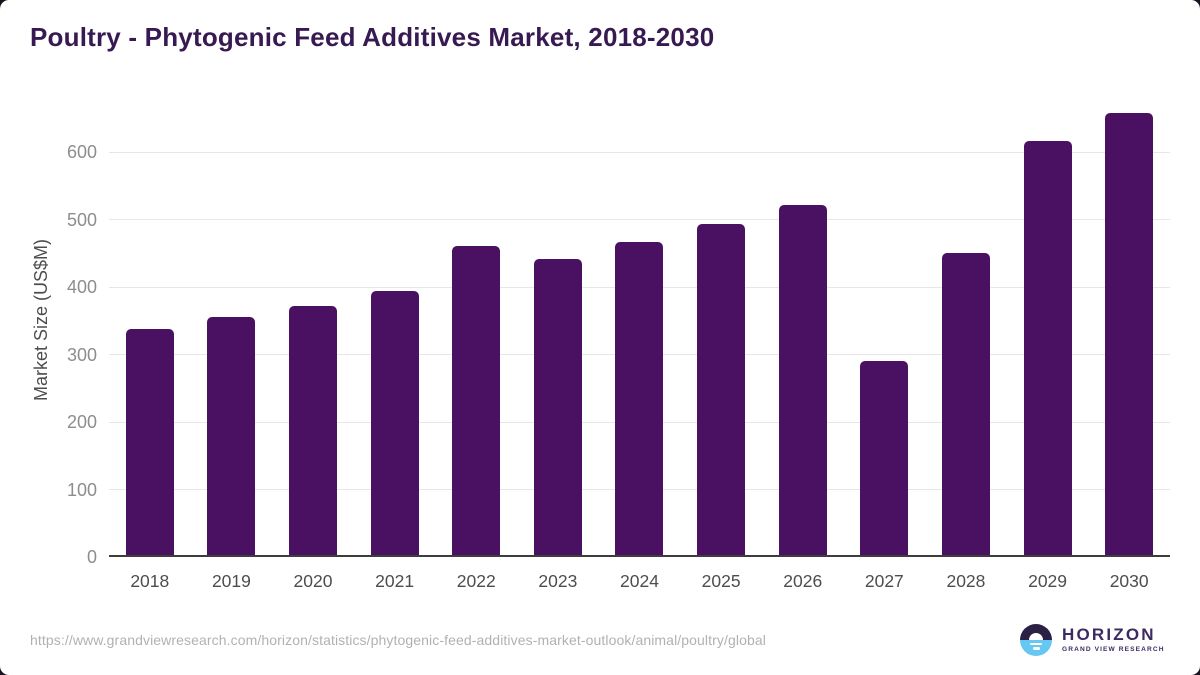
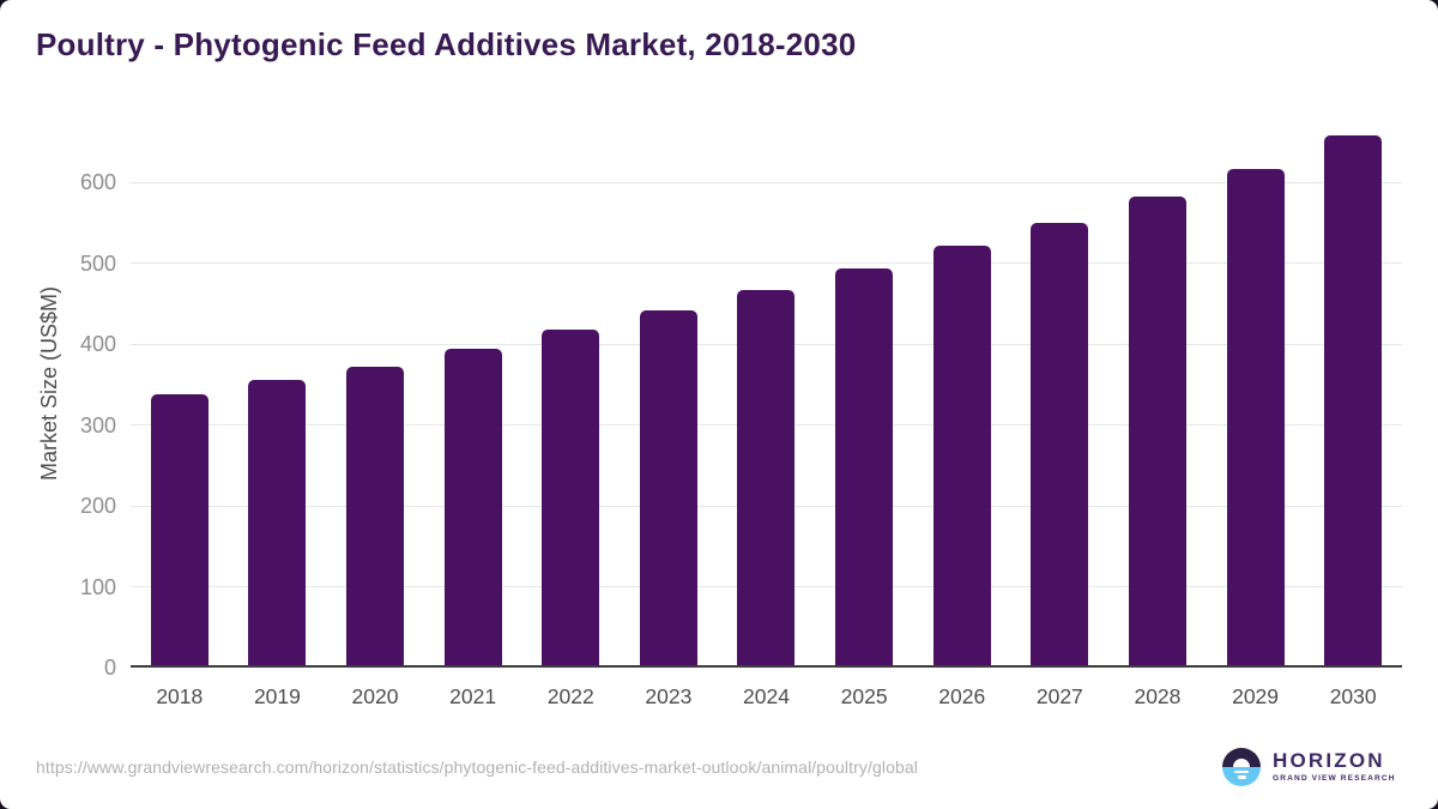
2022: 460 -> 420
2027: 290 -> 550
2028: 450 -> 580
